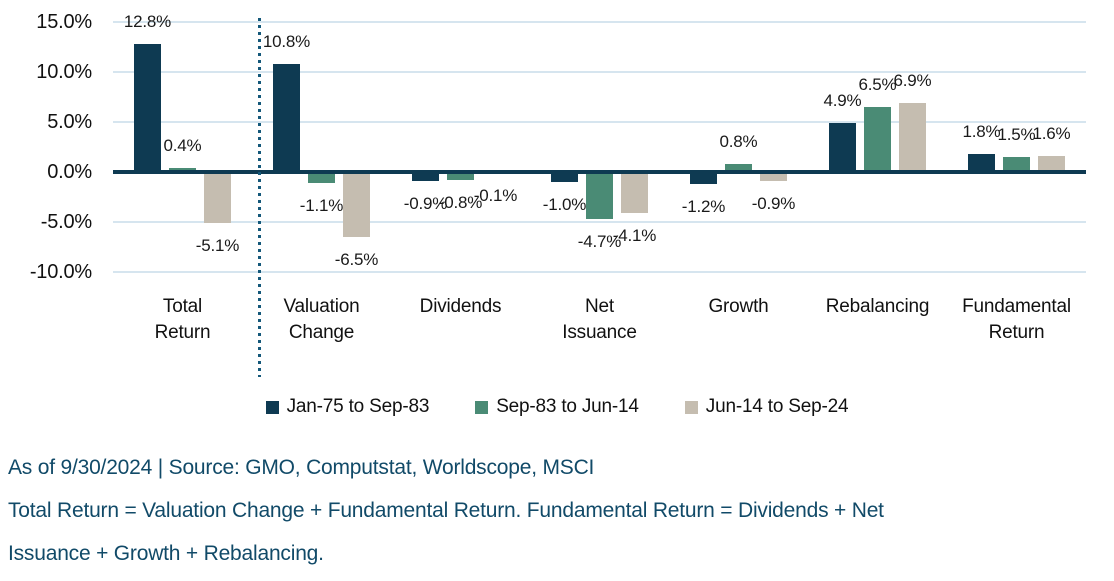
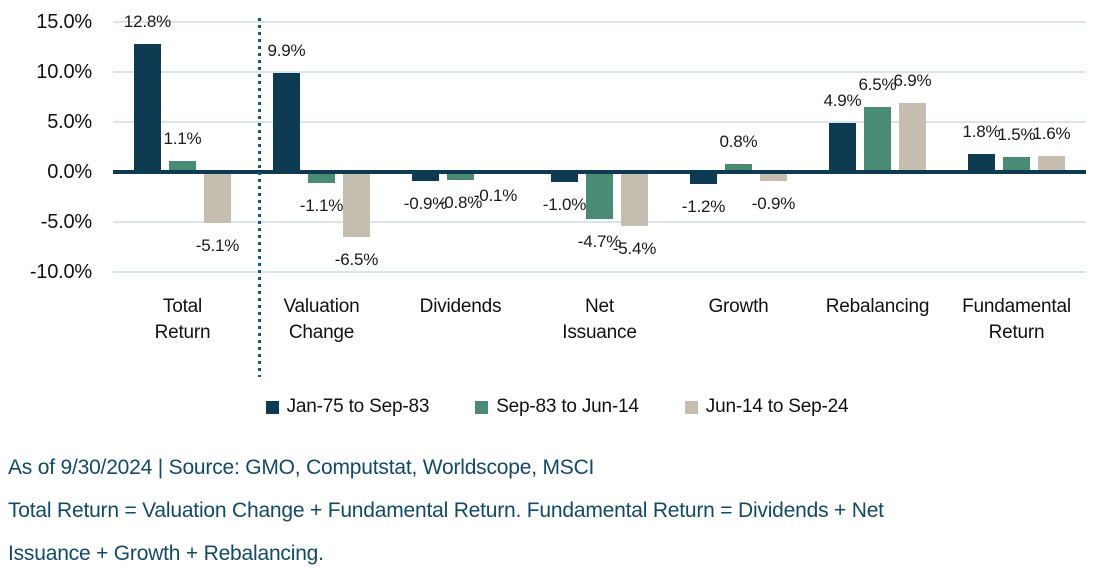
Sep-83 to Jun-14/Total Return: 0.4% -> 1.1%
Jan-75 to Sep-83/Valuation Change: 10.8% -> 9.9%
Jun-14 to Sep-24/Net Issuance: -4.1% -> -5.4%
